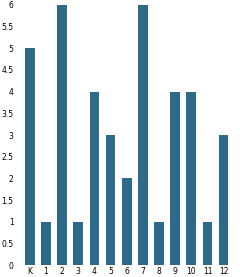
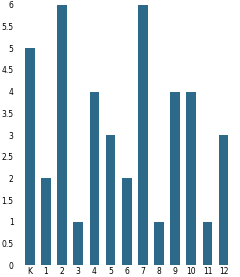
1: 1 -> 2
